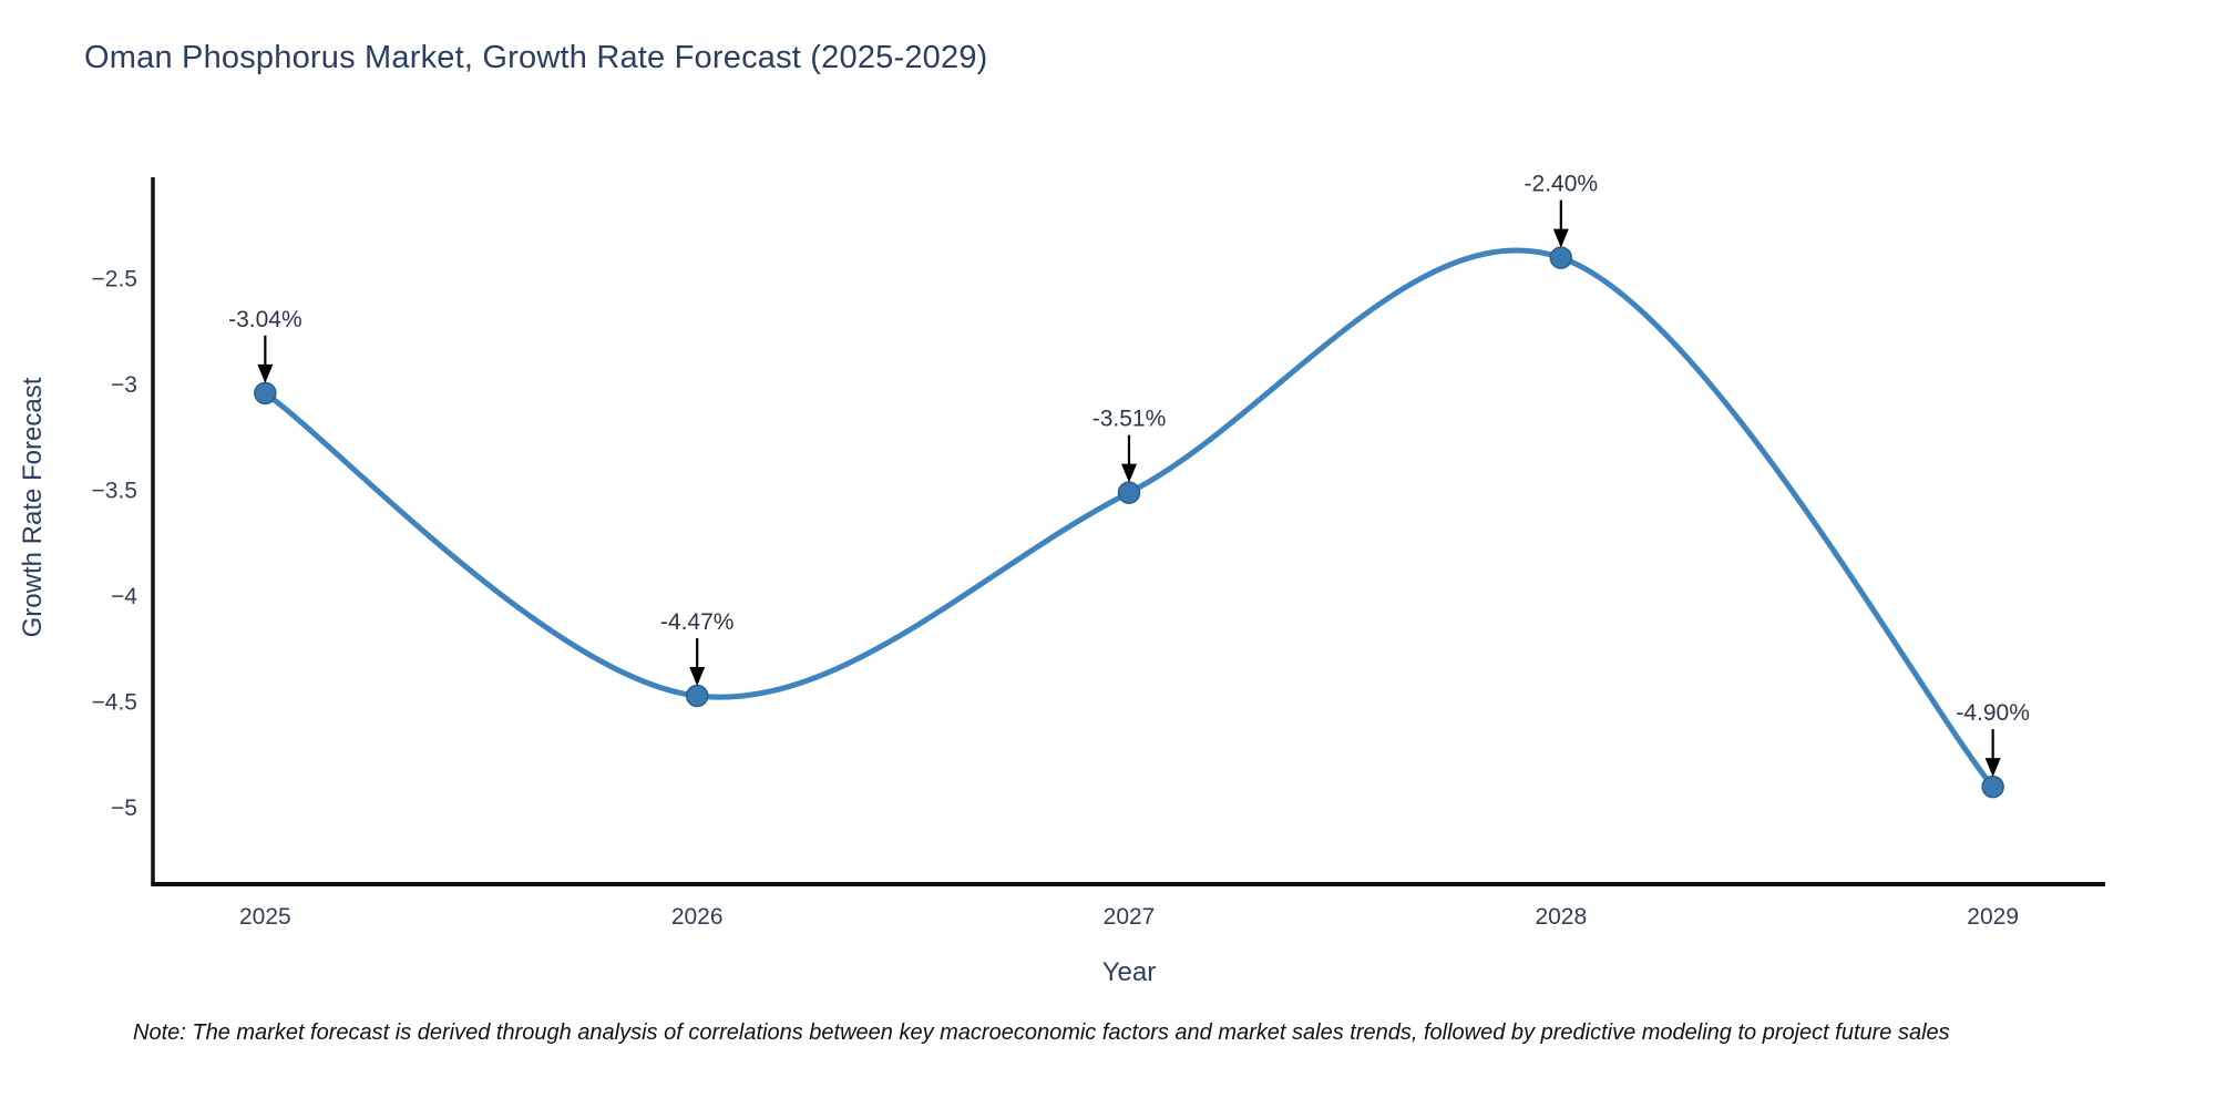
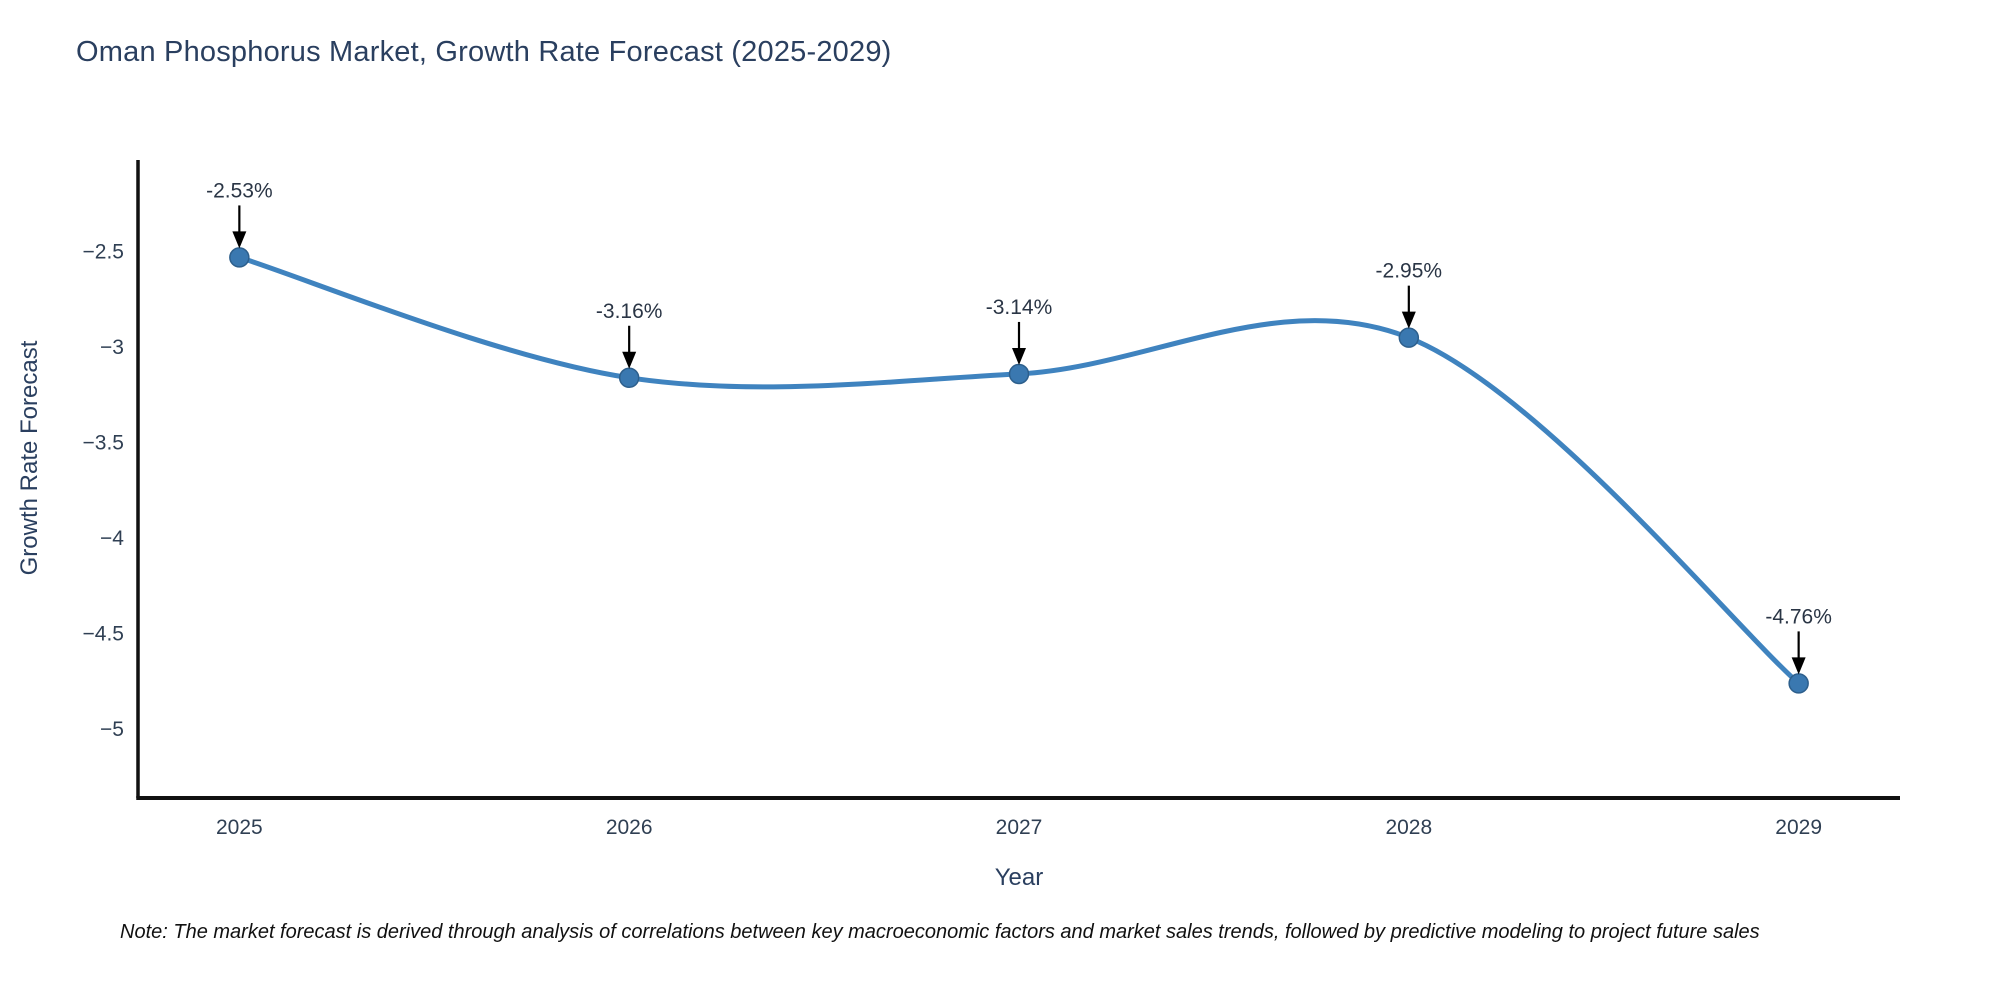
2025: -3.04% -> -2.53%
2026: -4.47% -> -3.16%
2027: -3.51% -> -3.14%
2028: -2.40% -> -2.95%
2029: -4.90% -> -4.76%
